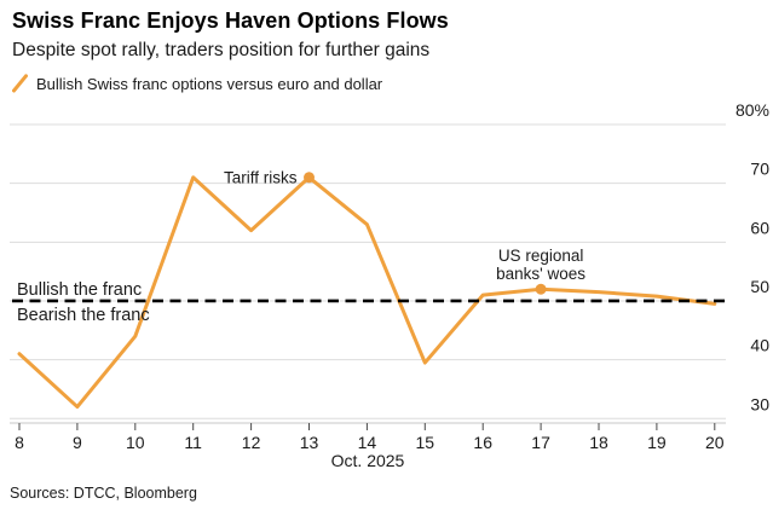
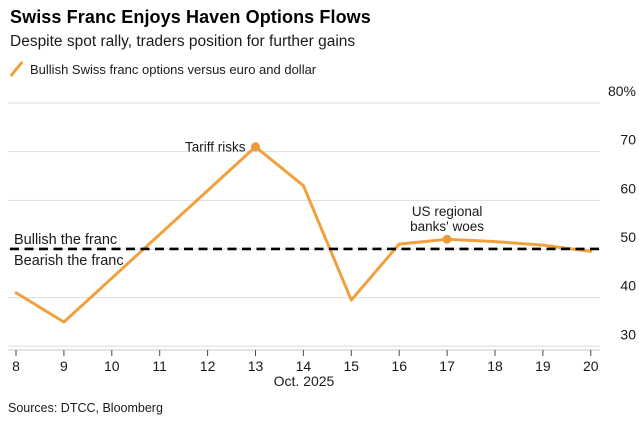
9: 32% -> 35%
11: 71% -> 53%
